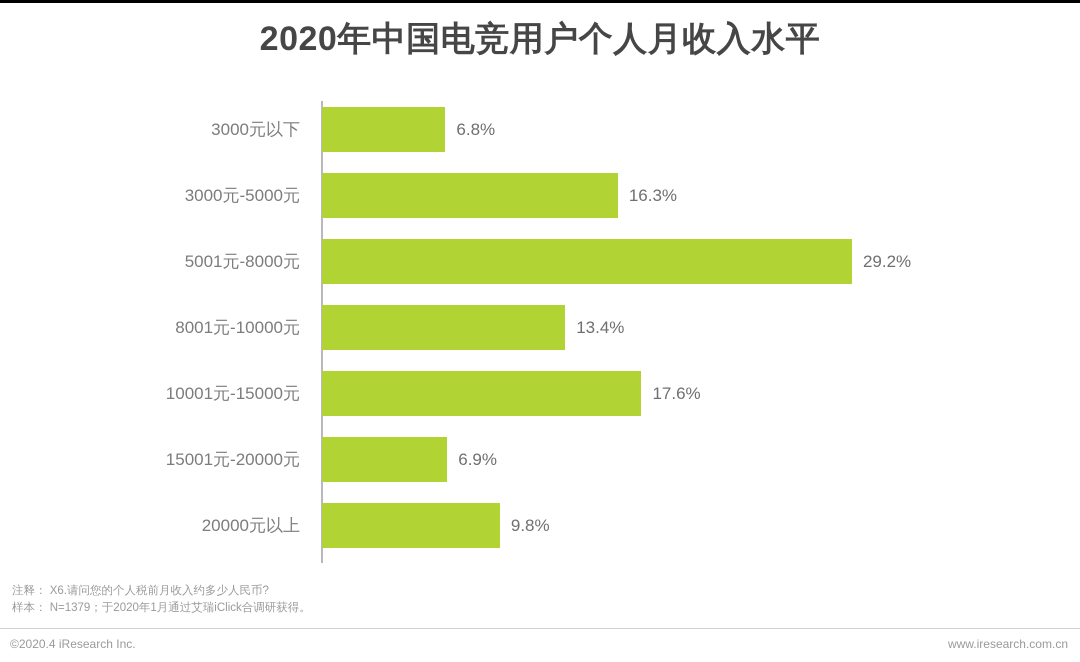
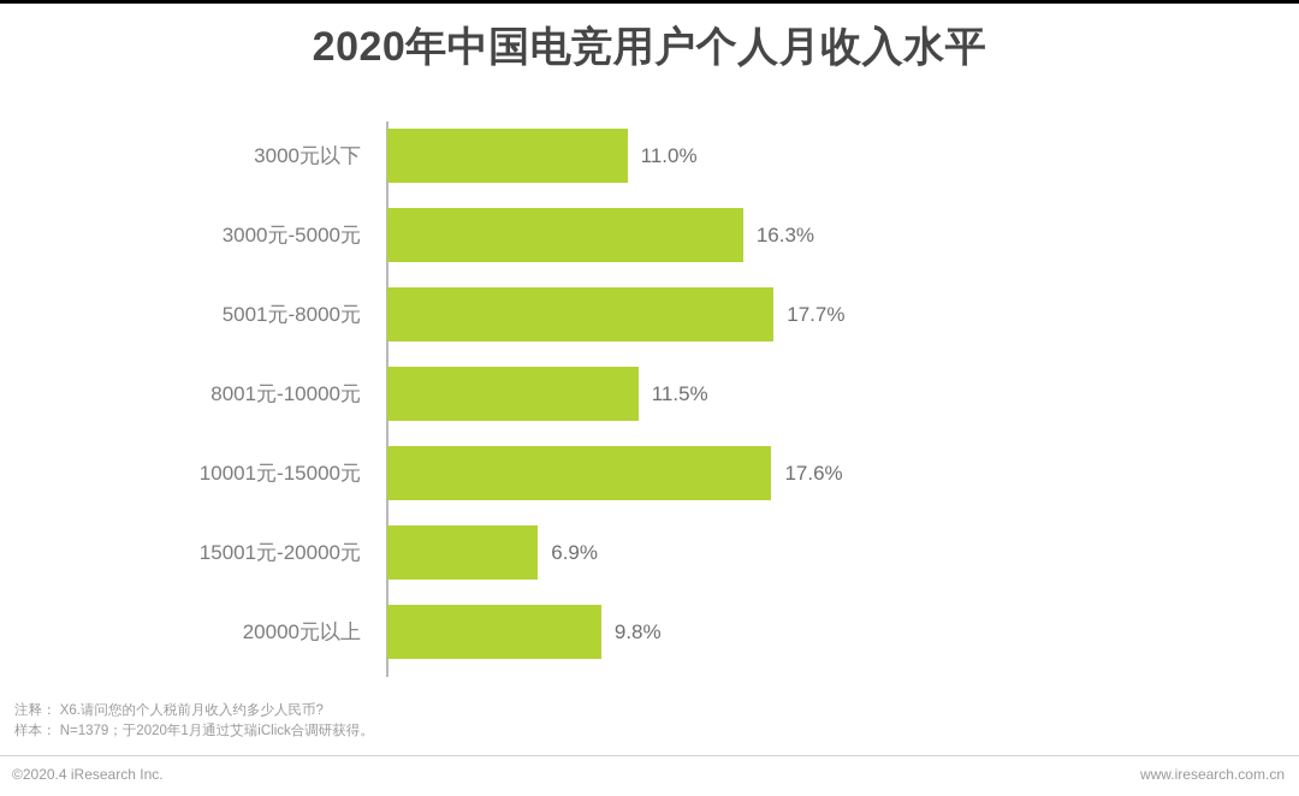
3000元以下: 6.8% -> 11.0%
5001元-8000元: 29.2% -> 17.7%
8001元-10000元: 13.4% -> 11.5%
